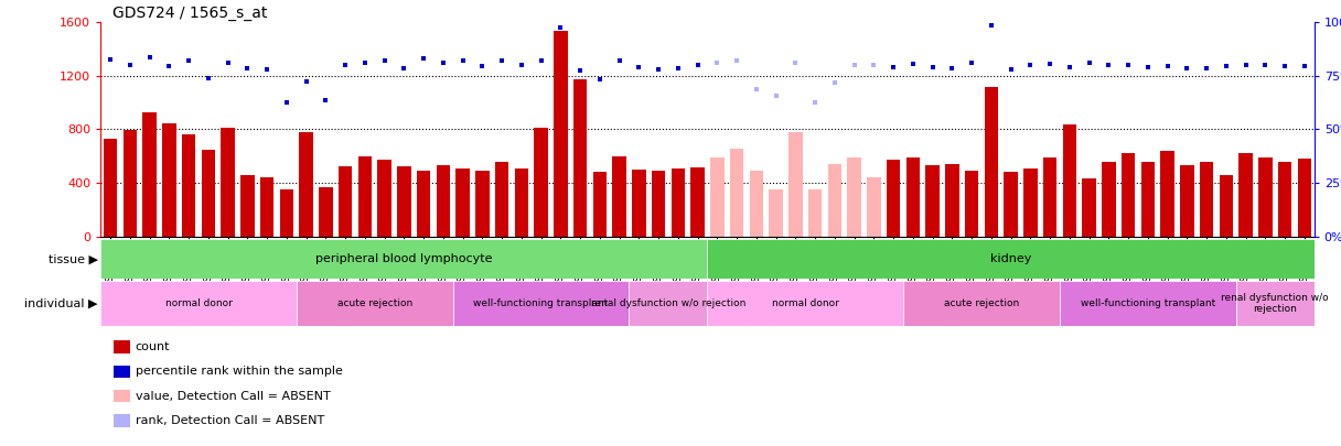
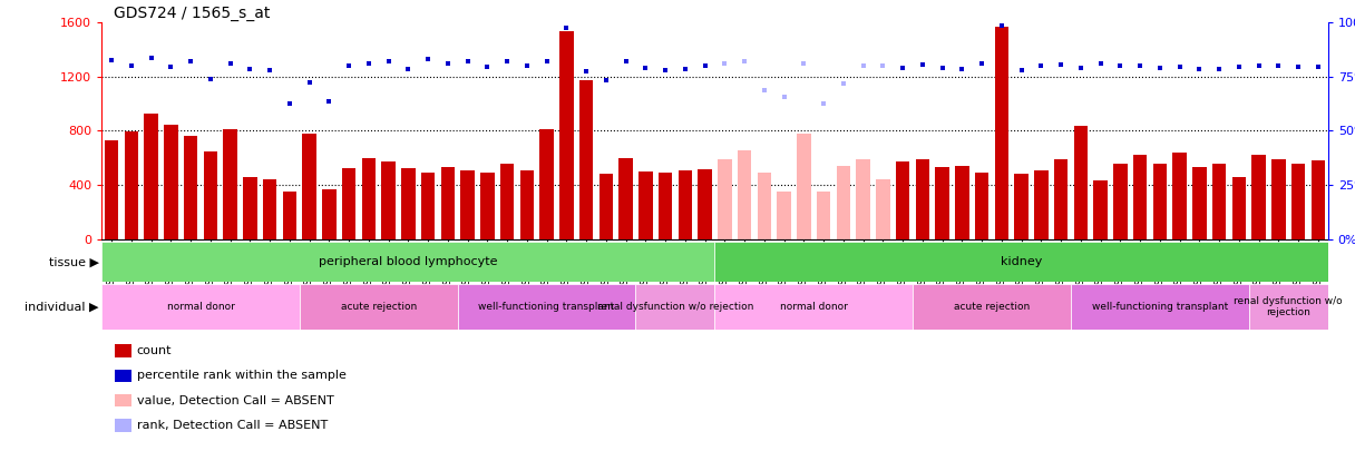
GSM26850: 1120 -> 1570
